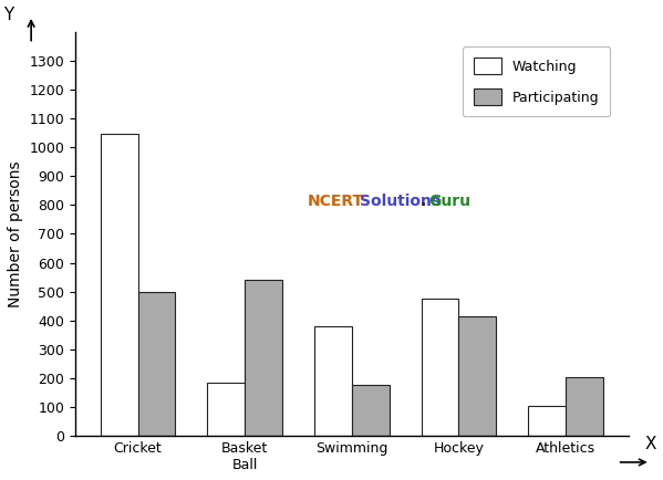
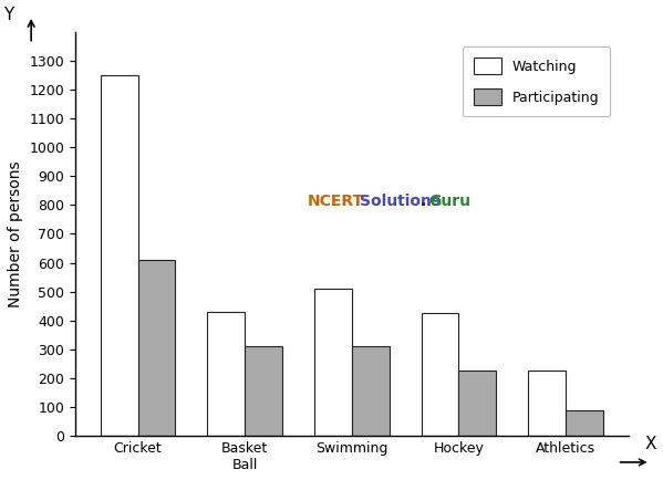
Watching/Cricket: 1045 -> 1250
Participating/Cricket: 500 -> 610
Watching/Basket Ball: 185 -> 430
Participating/Basket Ball: 540 -> 310
Watching/Swimming: 380 -> 510
Participating/Swimming: 175 -> 310
Watching/Hockey: 475 -> 425
Participating/Hockey: 415 -> 225
Watching/Athletics: 105 -> 225
Participating/Athletics: 205 -> 90
